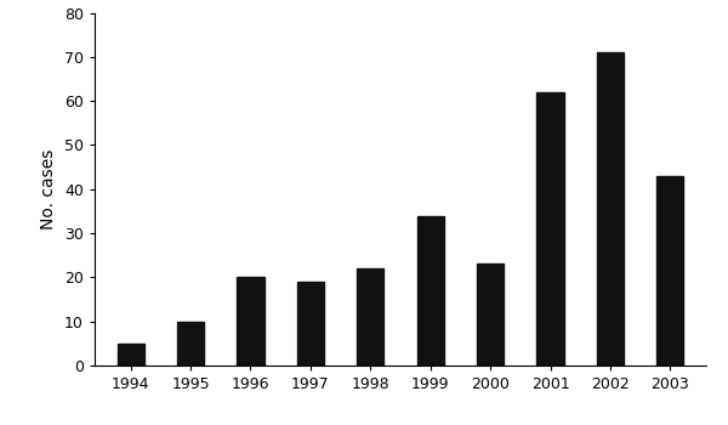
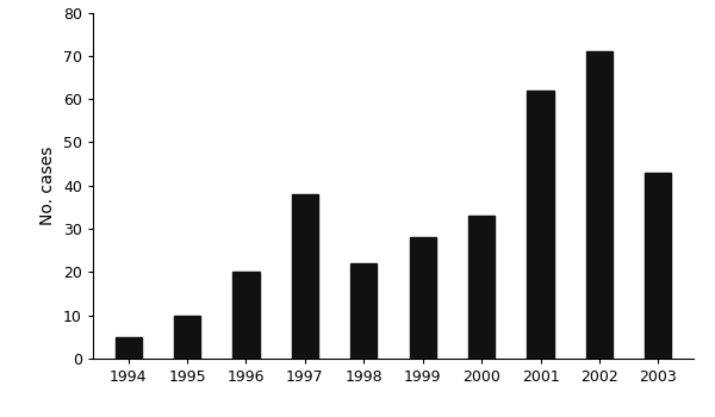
1997: 19 -> 38
1999: 34 -> 28
2000: 23 -> 33
